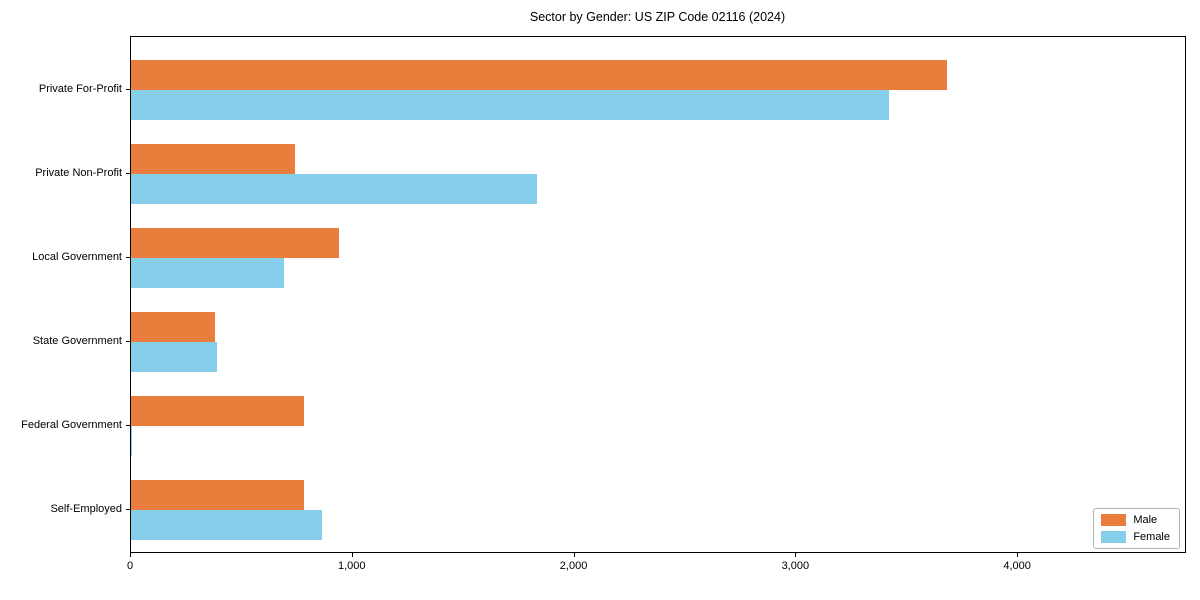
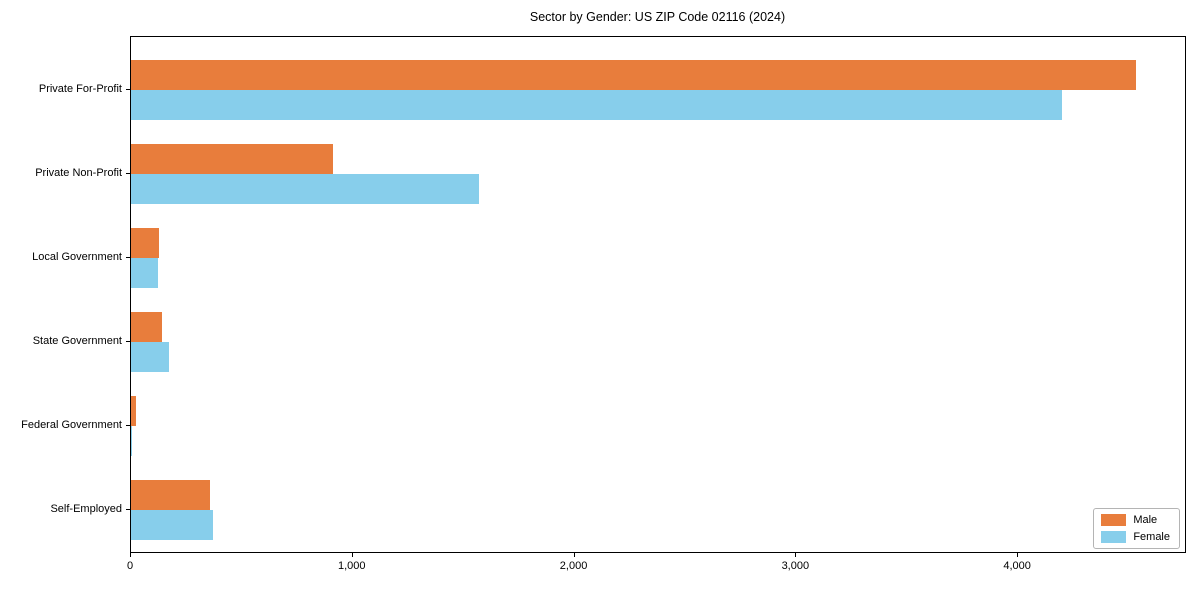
Male/Private For-Profit: 3680 -> 4530
Female/Private For-Profit: 3420 -> 4200
Male/Private Non-Profit: 740 -> 910
Female/Private Non-Profit: 1830 -> 1570
Male/Local Government: 940 -> 130
Female/Local Government: 690 -> 120
Male/State Government: 380 -> 140
Female/State Government: 390 -> 170
Male/Federal Government: 780 -> 20
Male/Self-Employed: 780 -> 360
Female/Self-Employed: 860 -> 370
